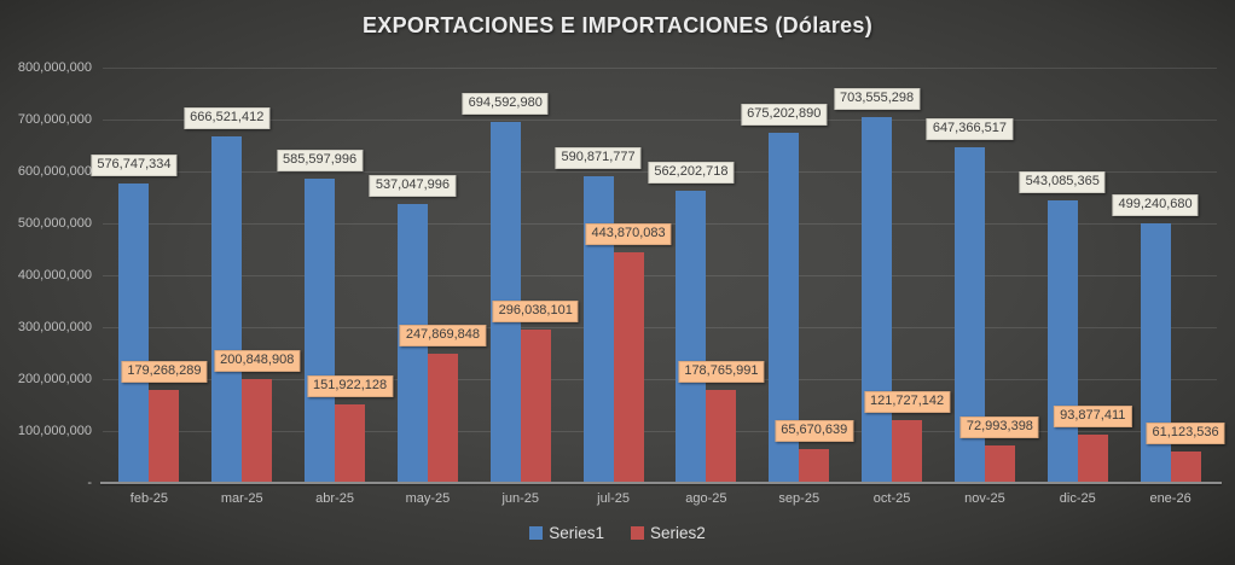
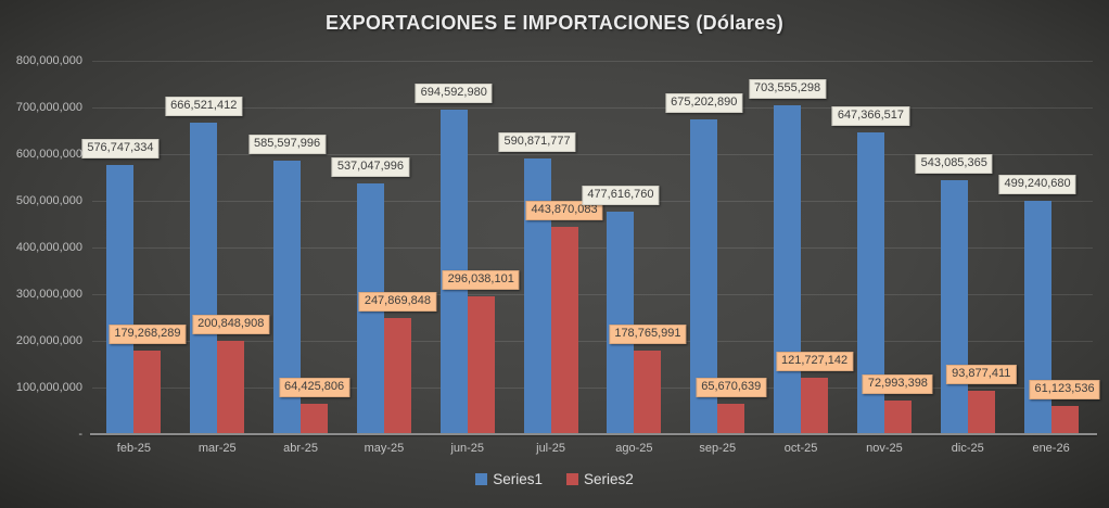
Series2/abr-25: 151,922,128 -> 64,425,806
Series1/ago-25: 562,202,718 -> 477,616,760
